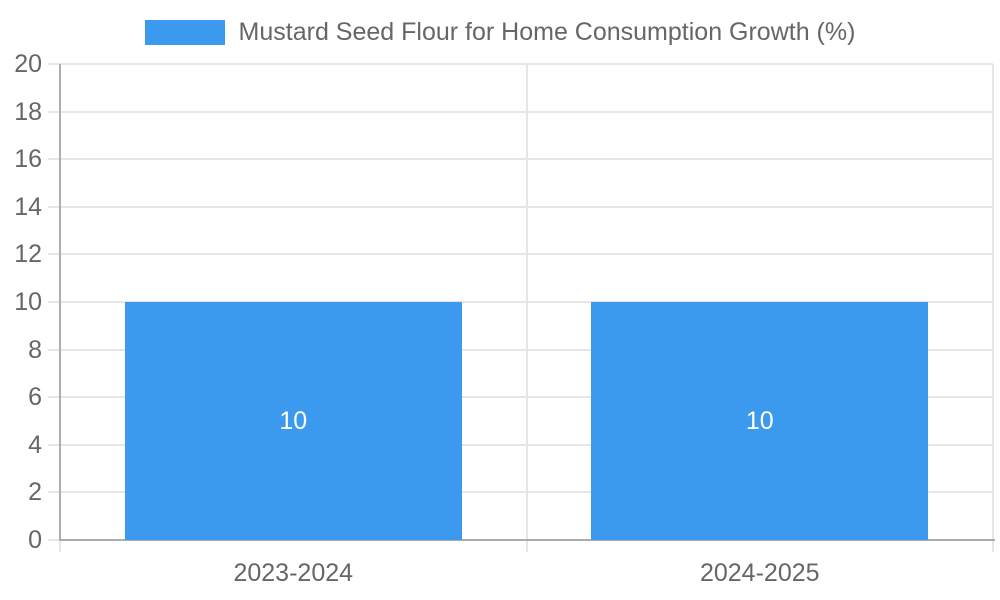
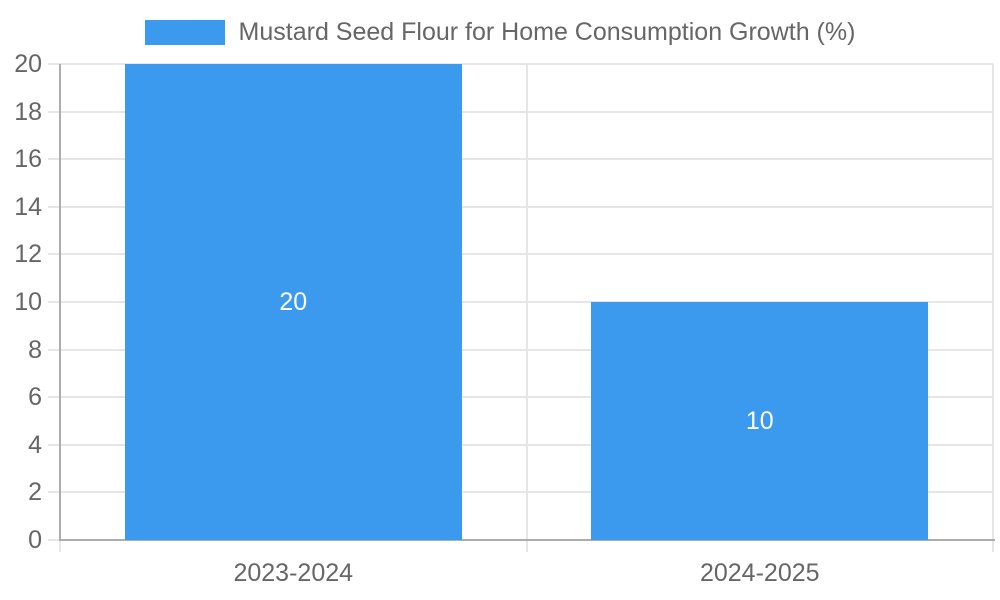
2023-2024: 10 -> 20
